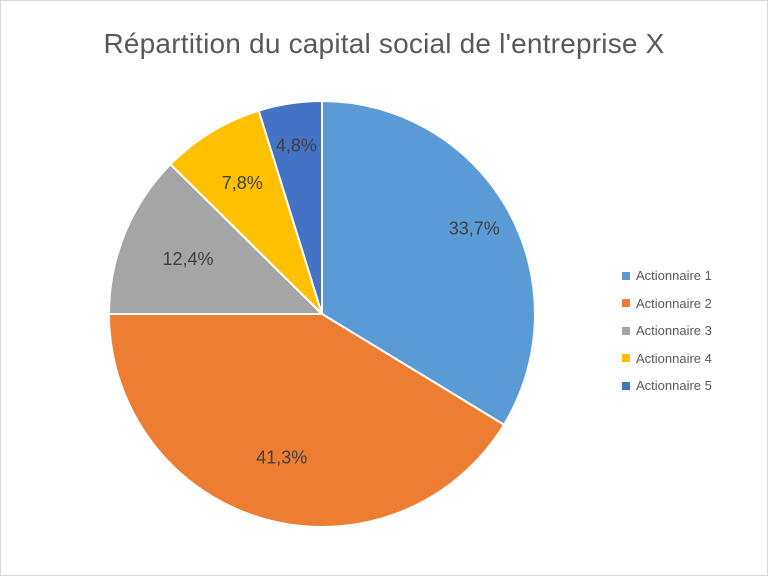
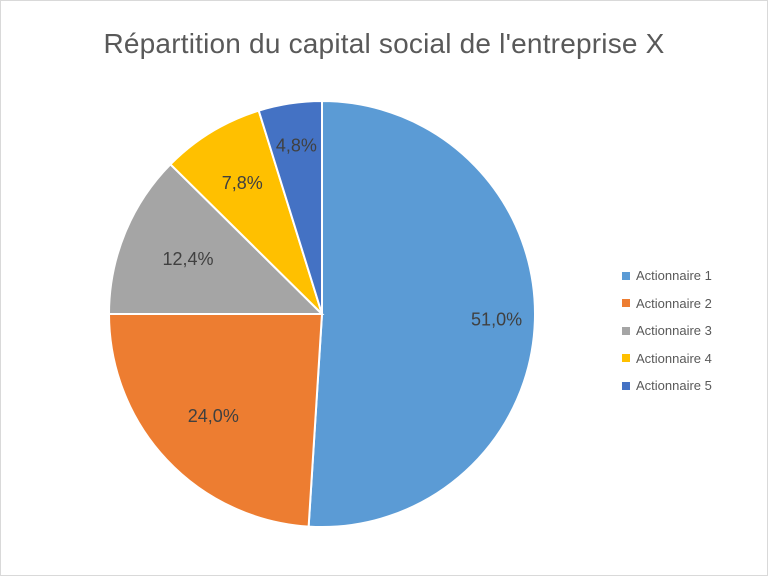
Actionnaire 1: 33,7% -> 51,0%
Actionnaire 2: 41,3% -> 24,0%
